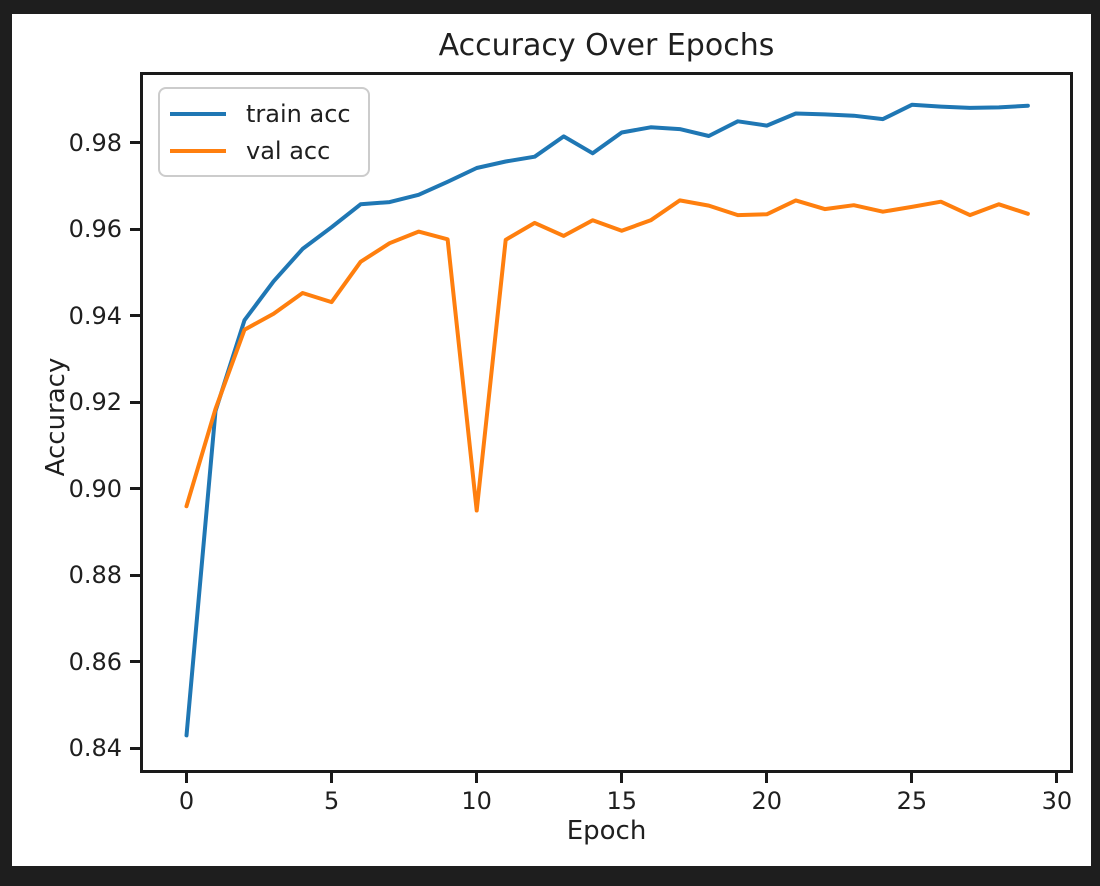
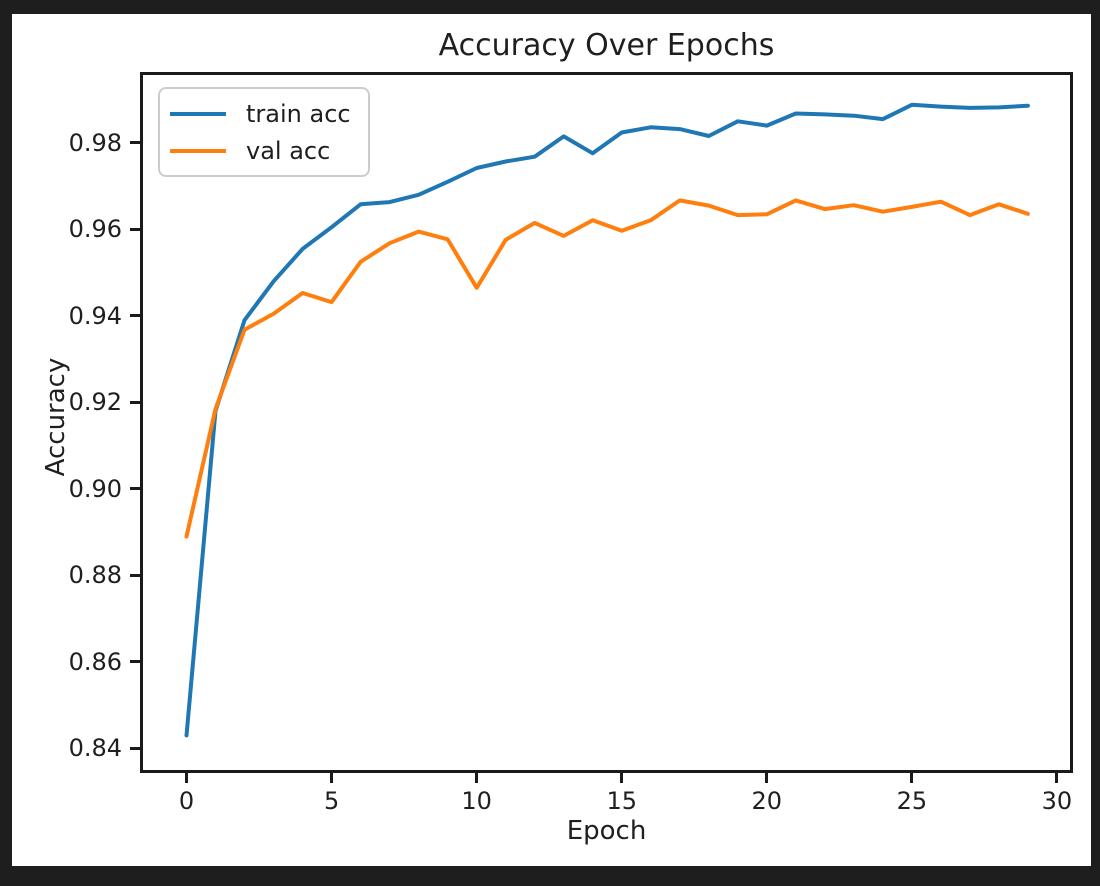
val acc/0: 0.896 -> 0.889
val acc/10: 0.895 -> 0.947
